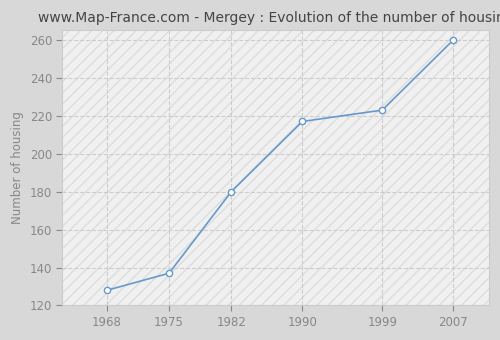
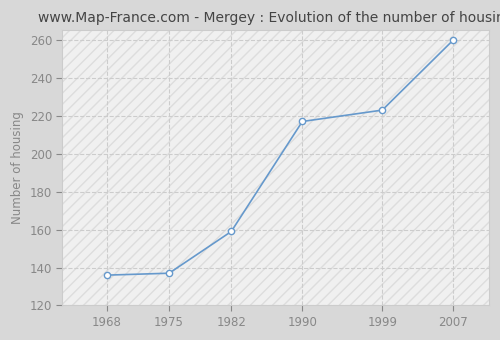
1968: 128 -> 136
1982: 180 -> 159
